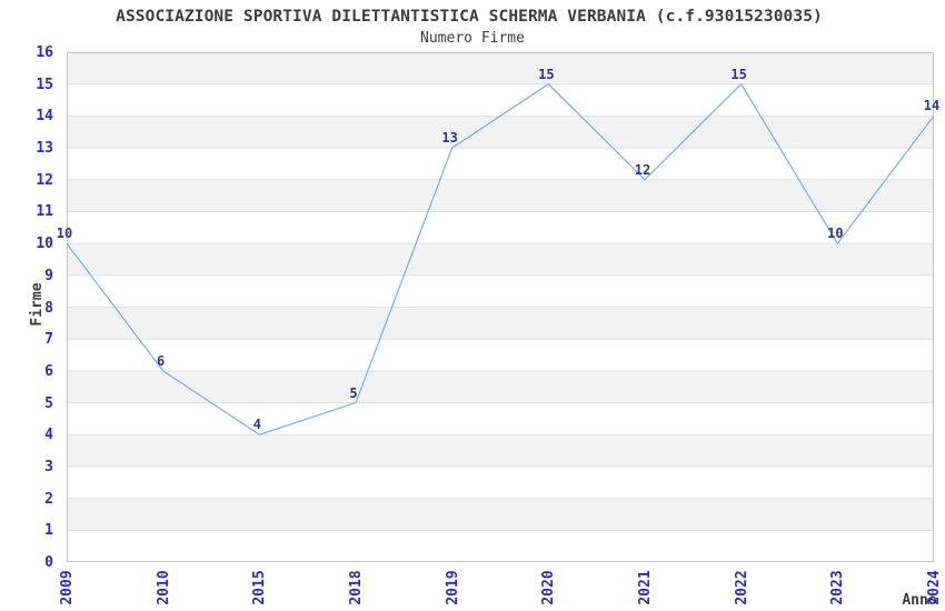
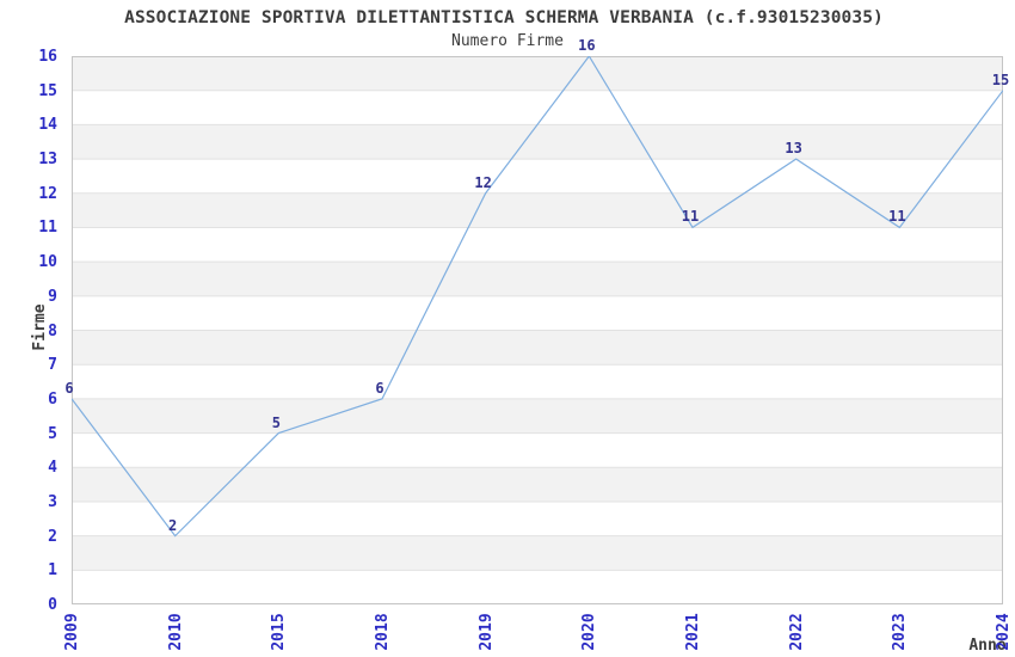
2009: 10 -> 6
2010: 6 -> 2
2015: 4 -> 5
2018: 5 -> 6
2019: 13 -> 12
2020: 15 -> 16
2021: 12 -> 11
2022: 15 -> 13
2023: 10 -> 11
2024: 14 -> 15
